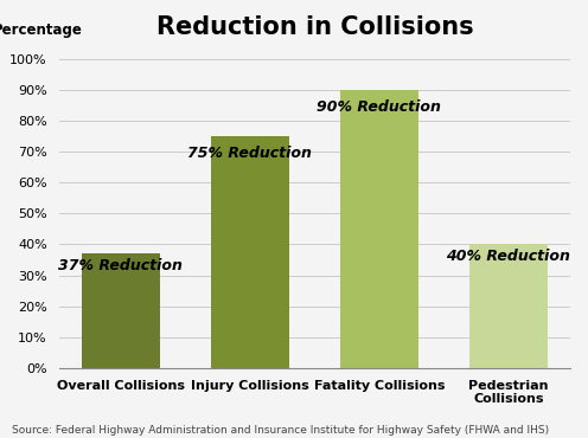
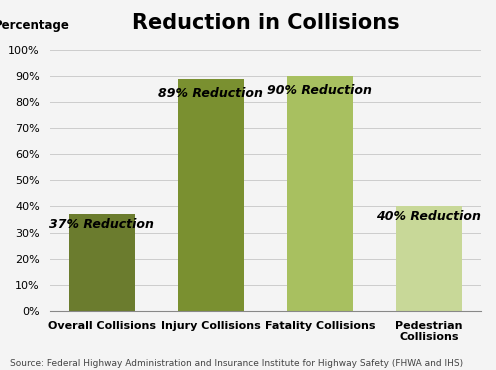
Injury Collisions: 75% -> 89%
